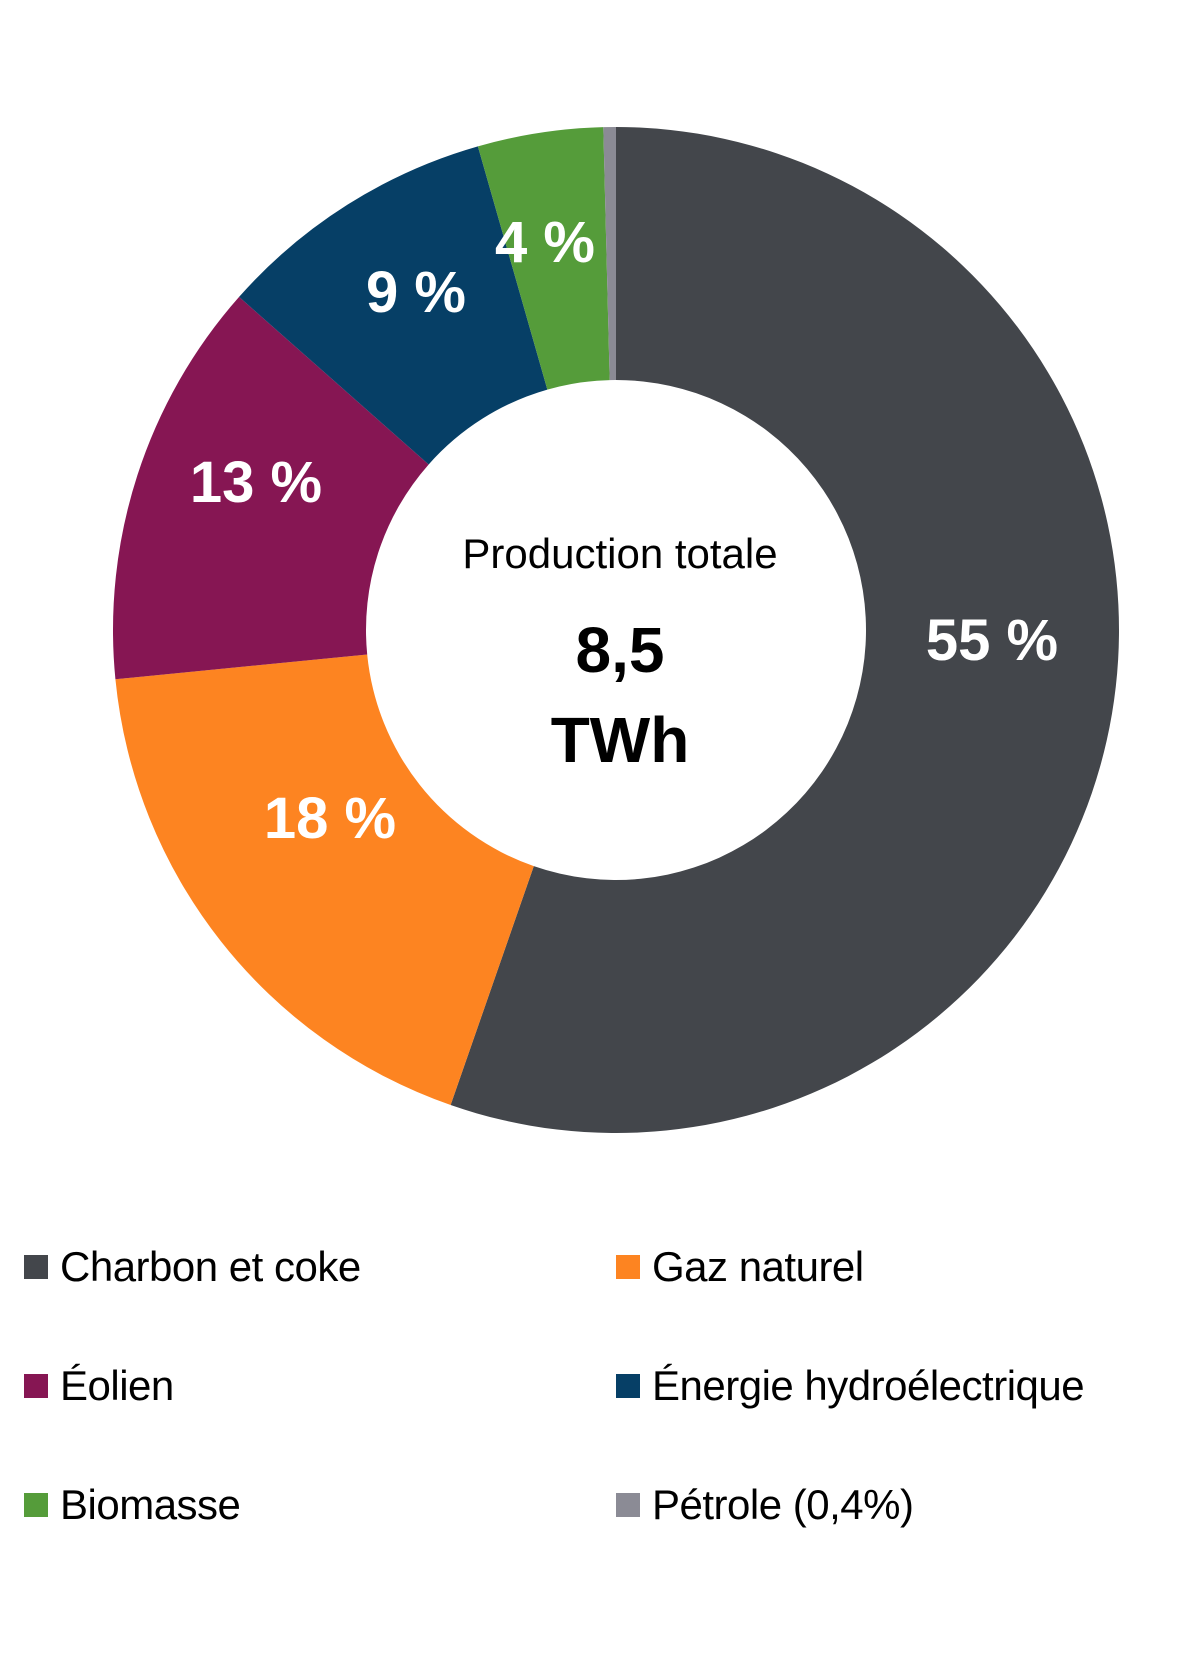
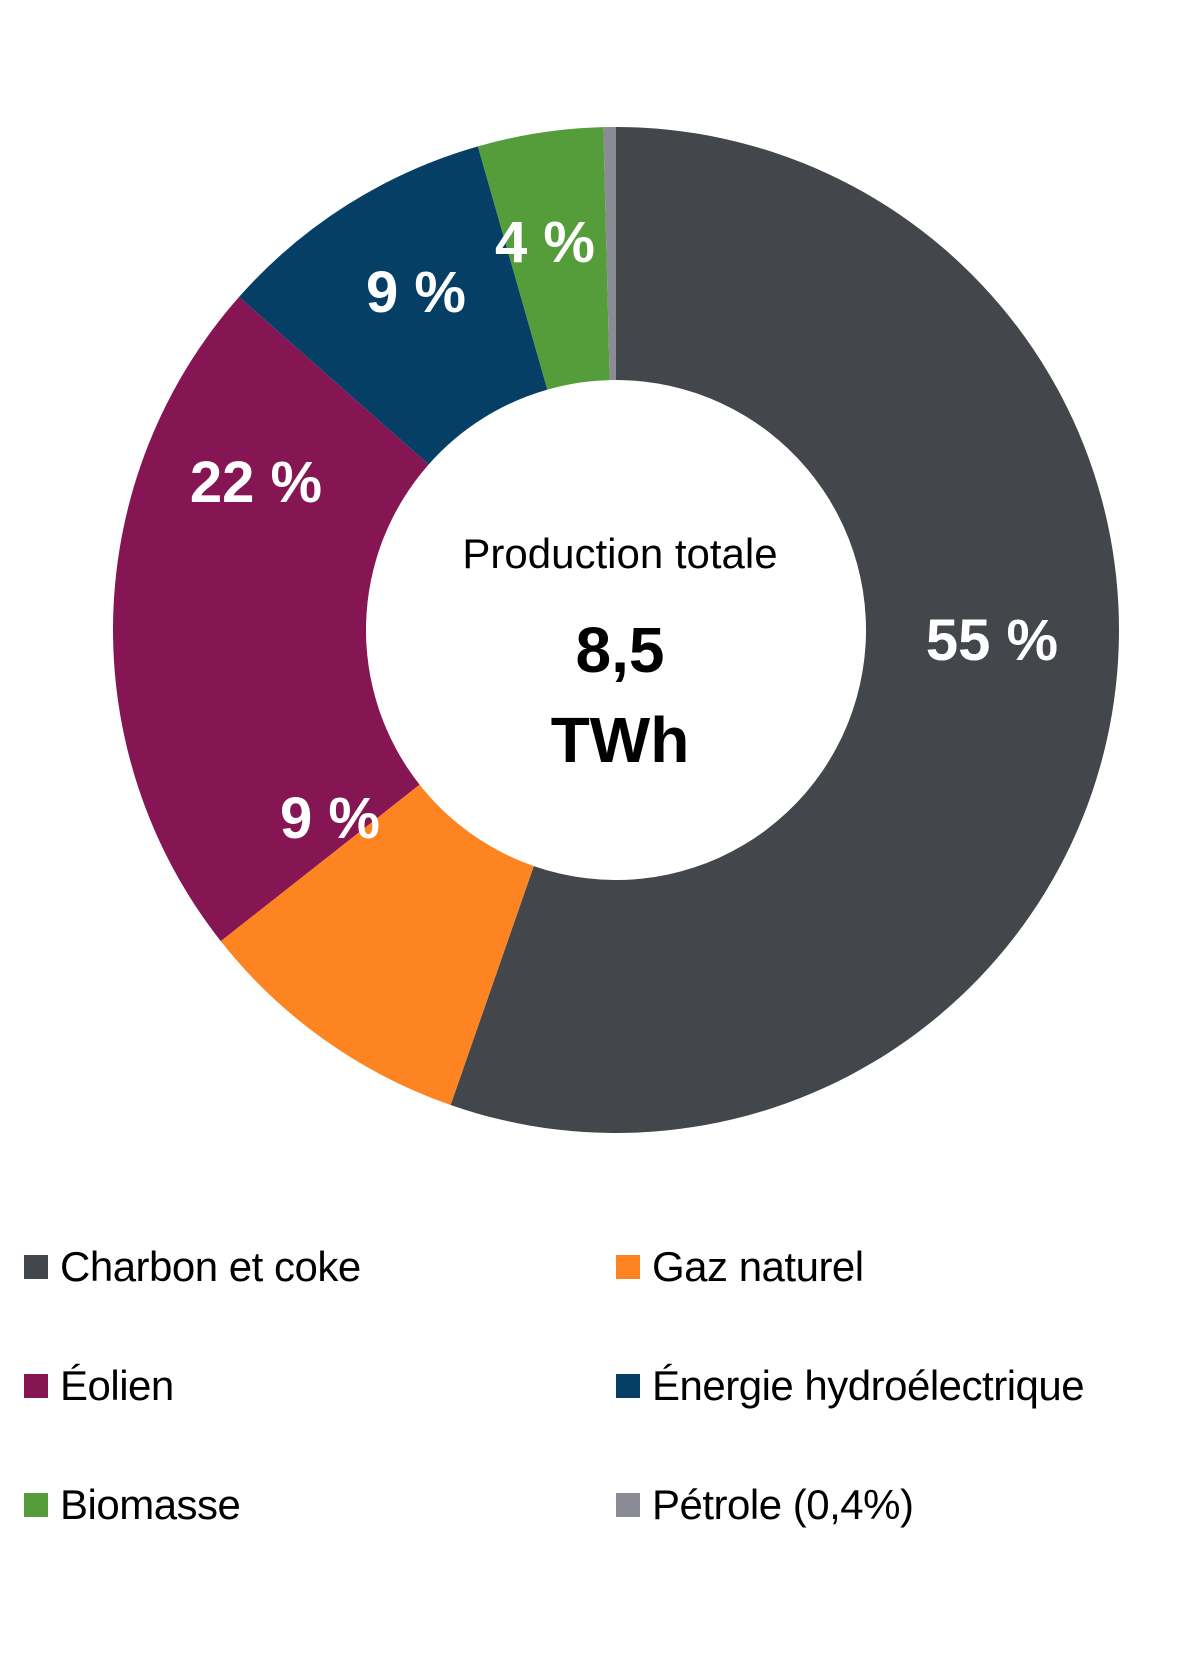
Gaz naturel: 18 -> 9
Éolien: 13 -> 22
